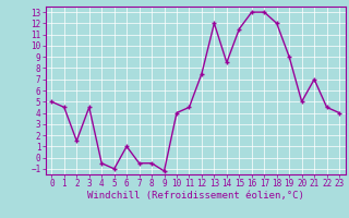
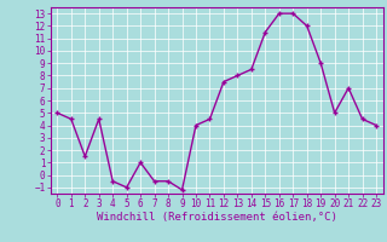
13: 12.0 -> 8.0
